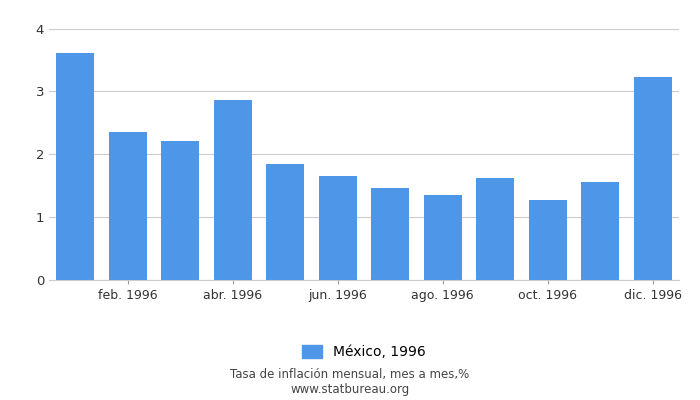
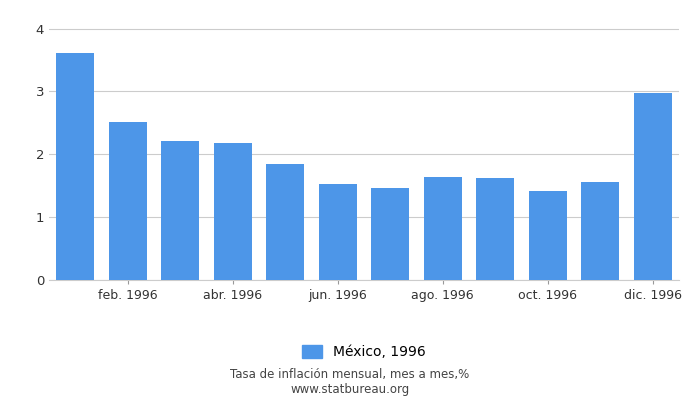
feb. 1996: 2.35 -> 2.52
abr. 1996: 2.86 -> 2.18
jun. 1996: 1.65 -> 1.52
ago. 1996: 1.35 -> 1.64
oct. 1996: 1.27 -> 1.42
dic. 1996: 3.23 -> 2.98
